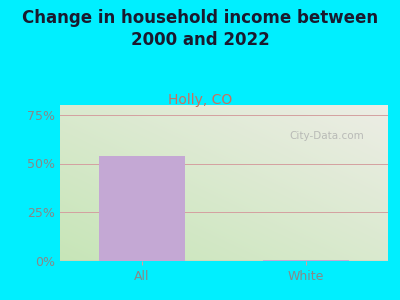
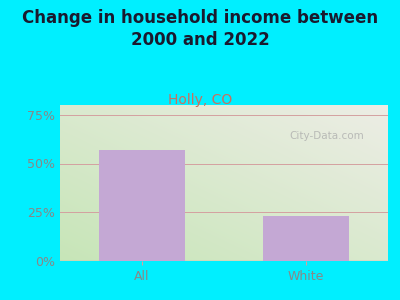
All: 54% -> 57%
White: 0% -> 23%
